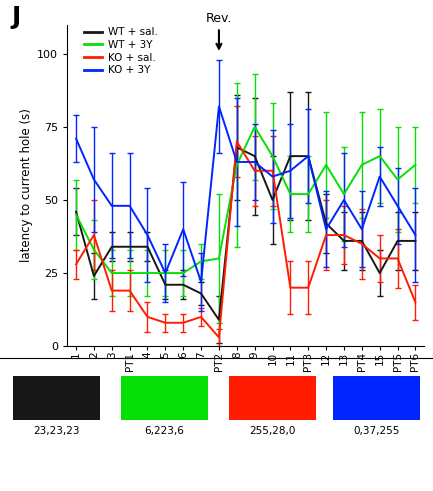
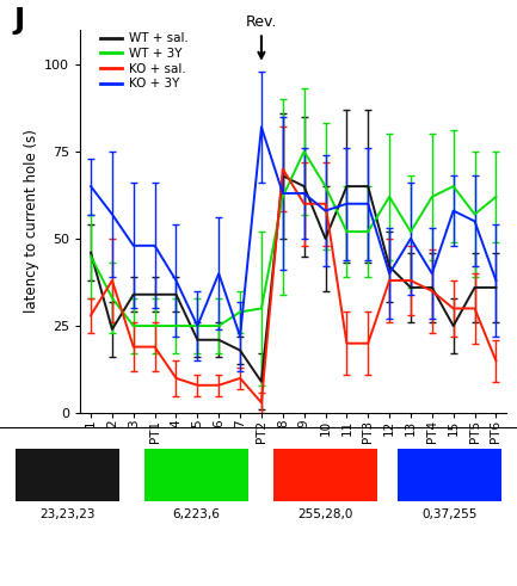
KO + 3Y/1: 71 -> 65
KO + 3Y/PT3: 65 -> 60
KO + 3Y/PT5: 48 -> 55
